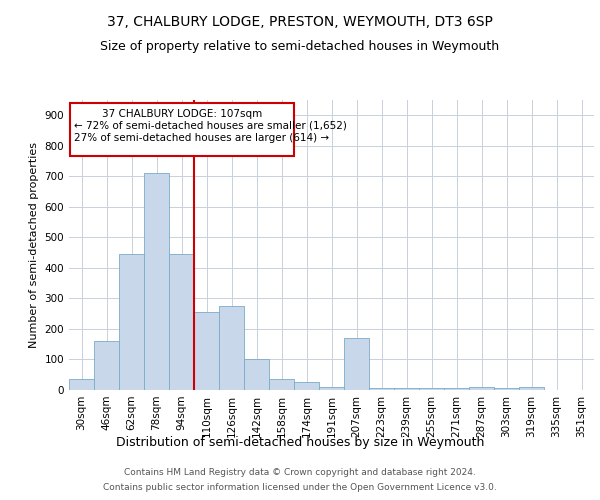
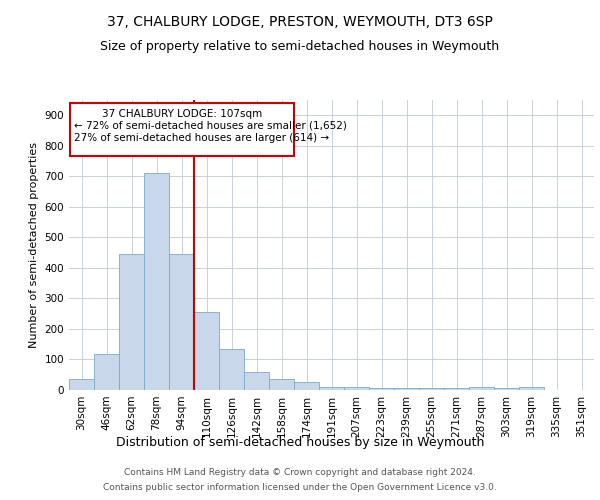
46sqm: 160 -> 118
126sqm: 275 -> 135
142sqm: 100 -> 60
207sqm: 170 -> 10
